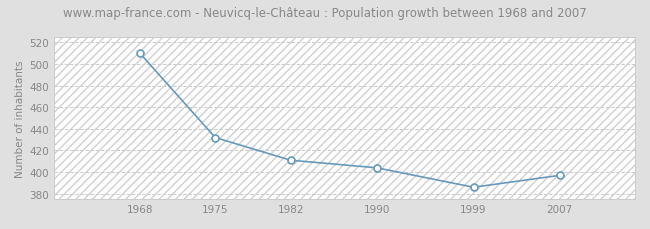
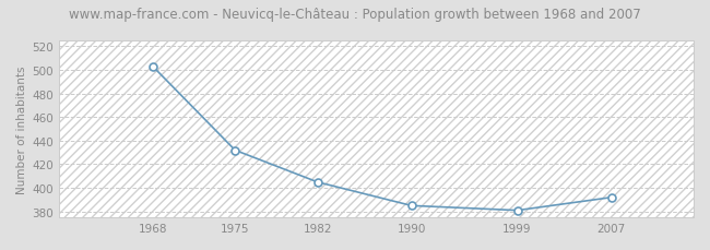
1968: 510 -> 503
1982: 411 -> 405
1990: 404 -> 385
1999: 386 -> 381
2007: 397 -> 392
